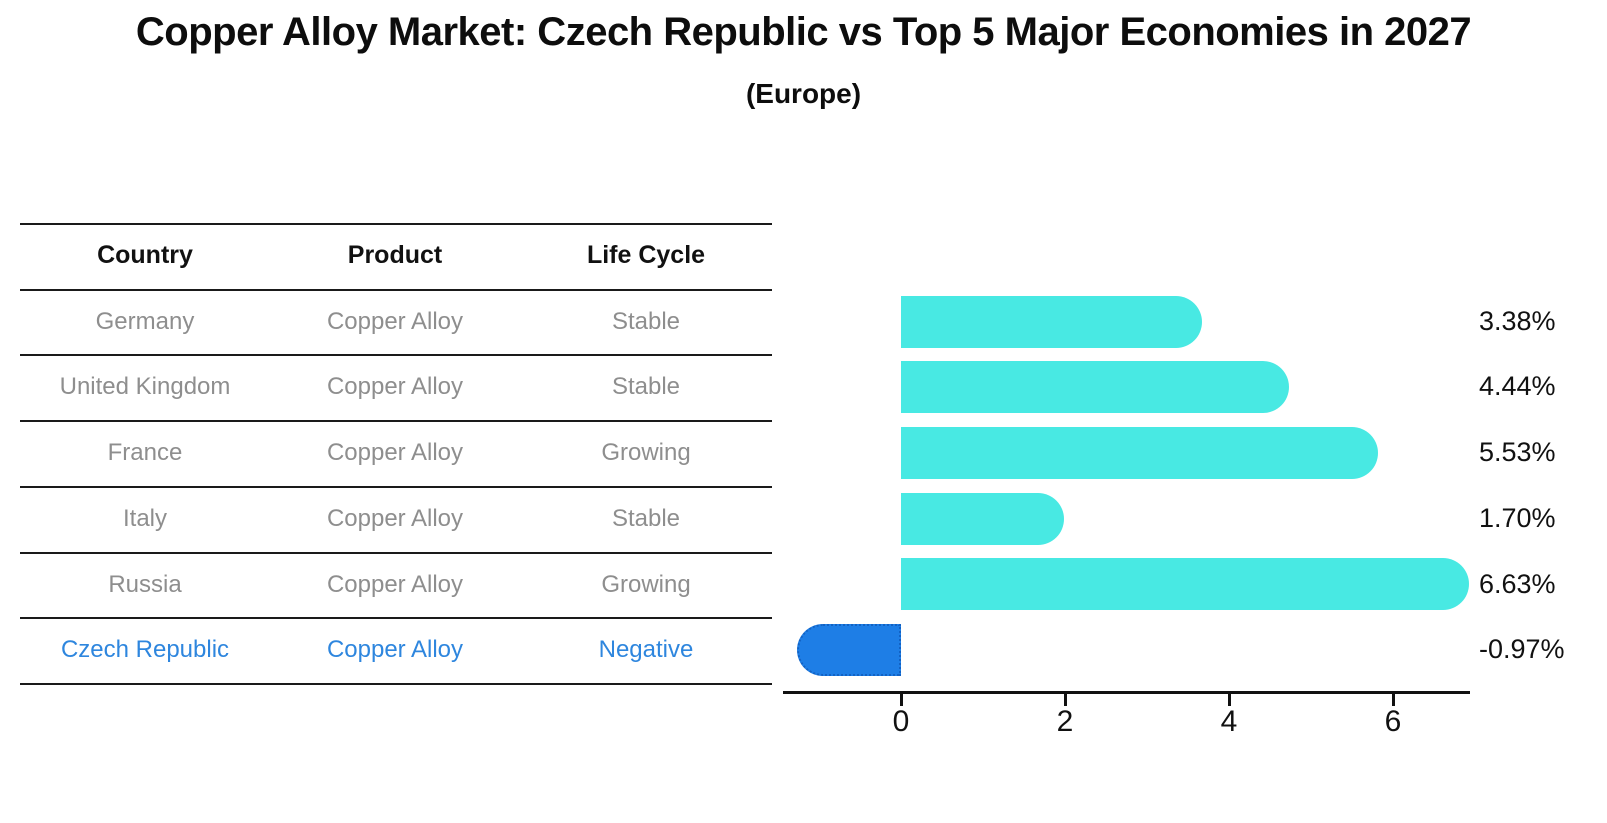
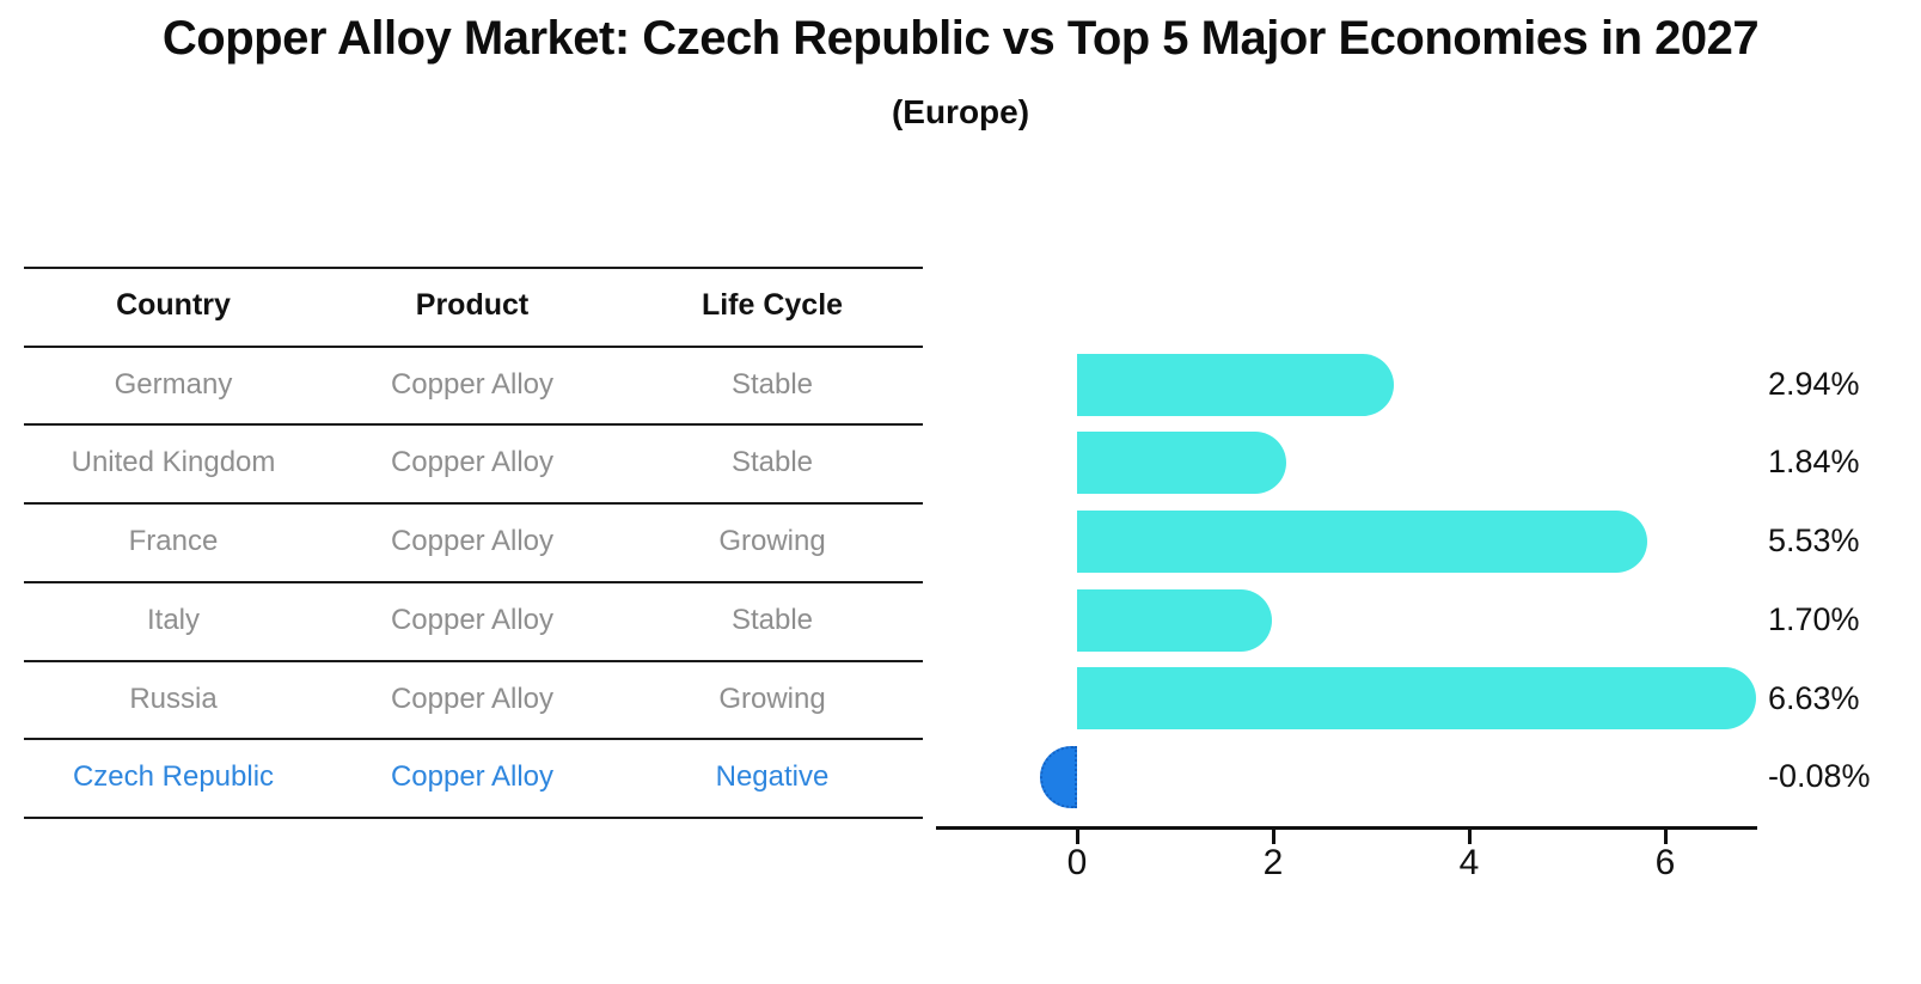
Germany: 3.38% -> 2.94%
United Kingdom: 4.44% -> 1.84%
Czech Republic: -0.97% -> -0.08%
